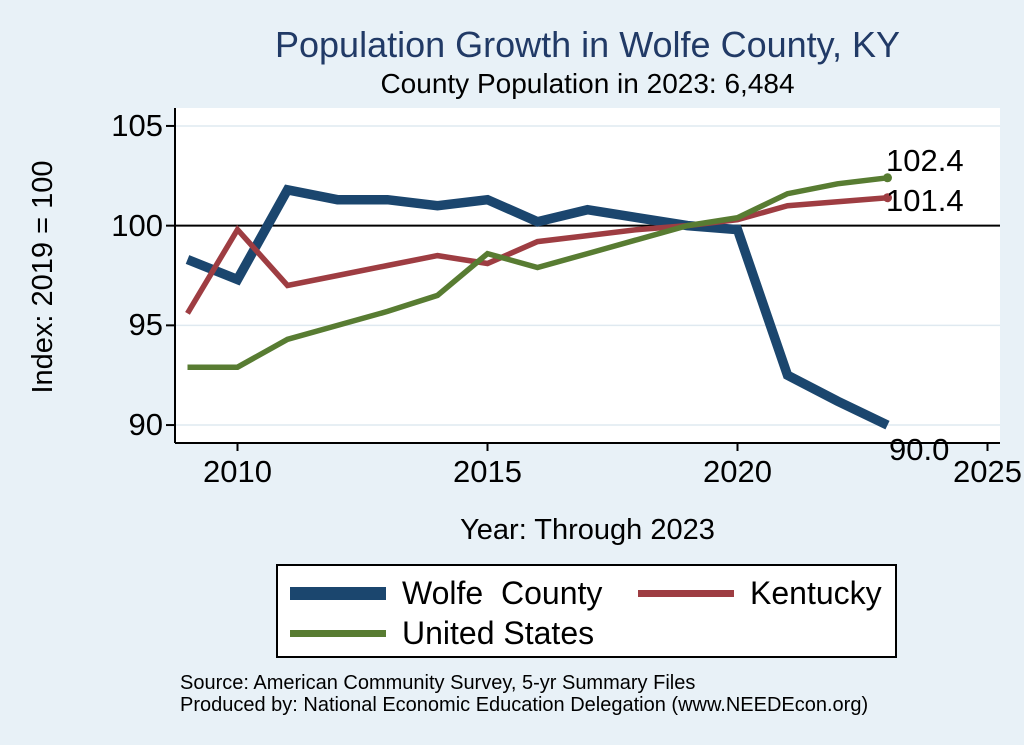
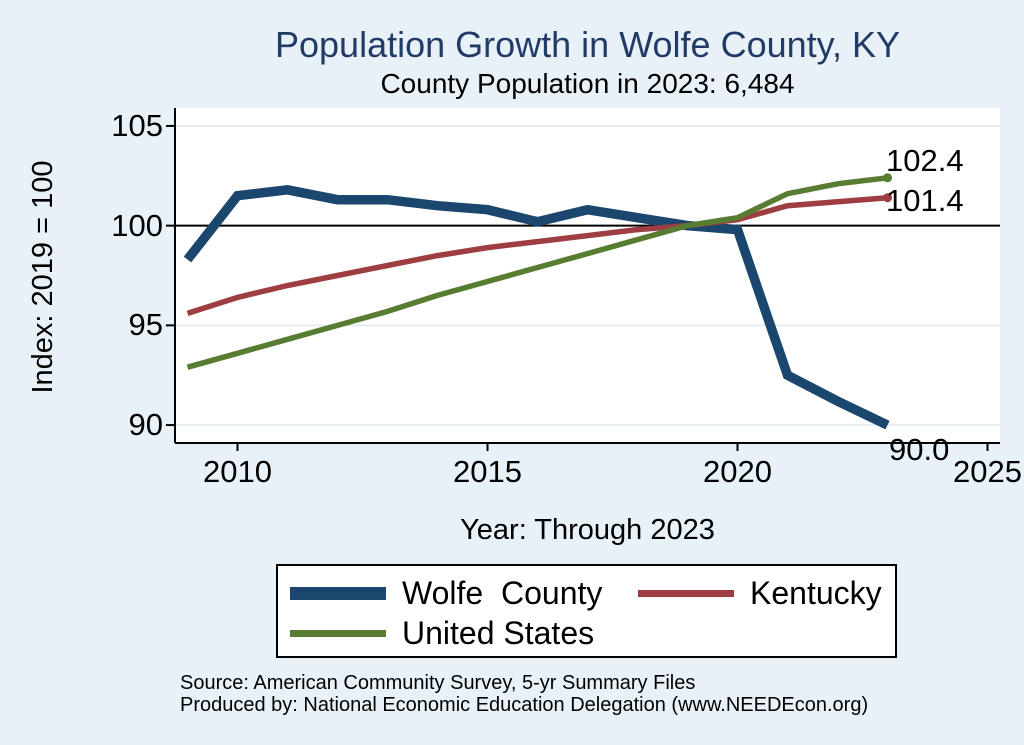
Wolfe County/2010: 97.3 -> 101.5
Kentucky/2010: 99.8 -> 96.4
United States/2010: 92.9 -> 93.6
Wolfe County/2015: 101.3 -> 100.8
Kentucky/2015: 98.1 -> 98.9
United States/2015: 98.6 -> 97.2
